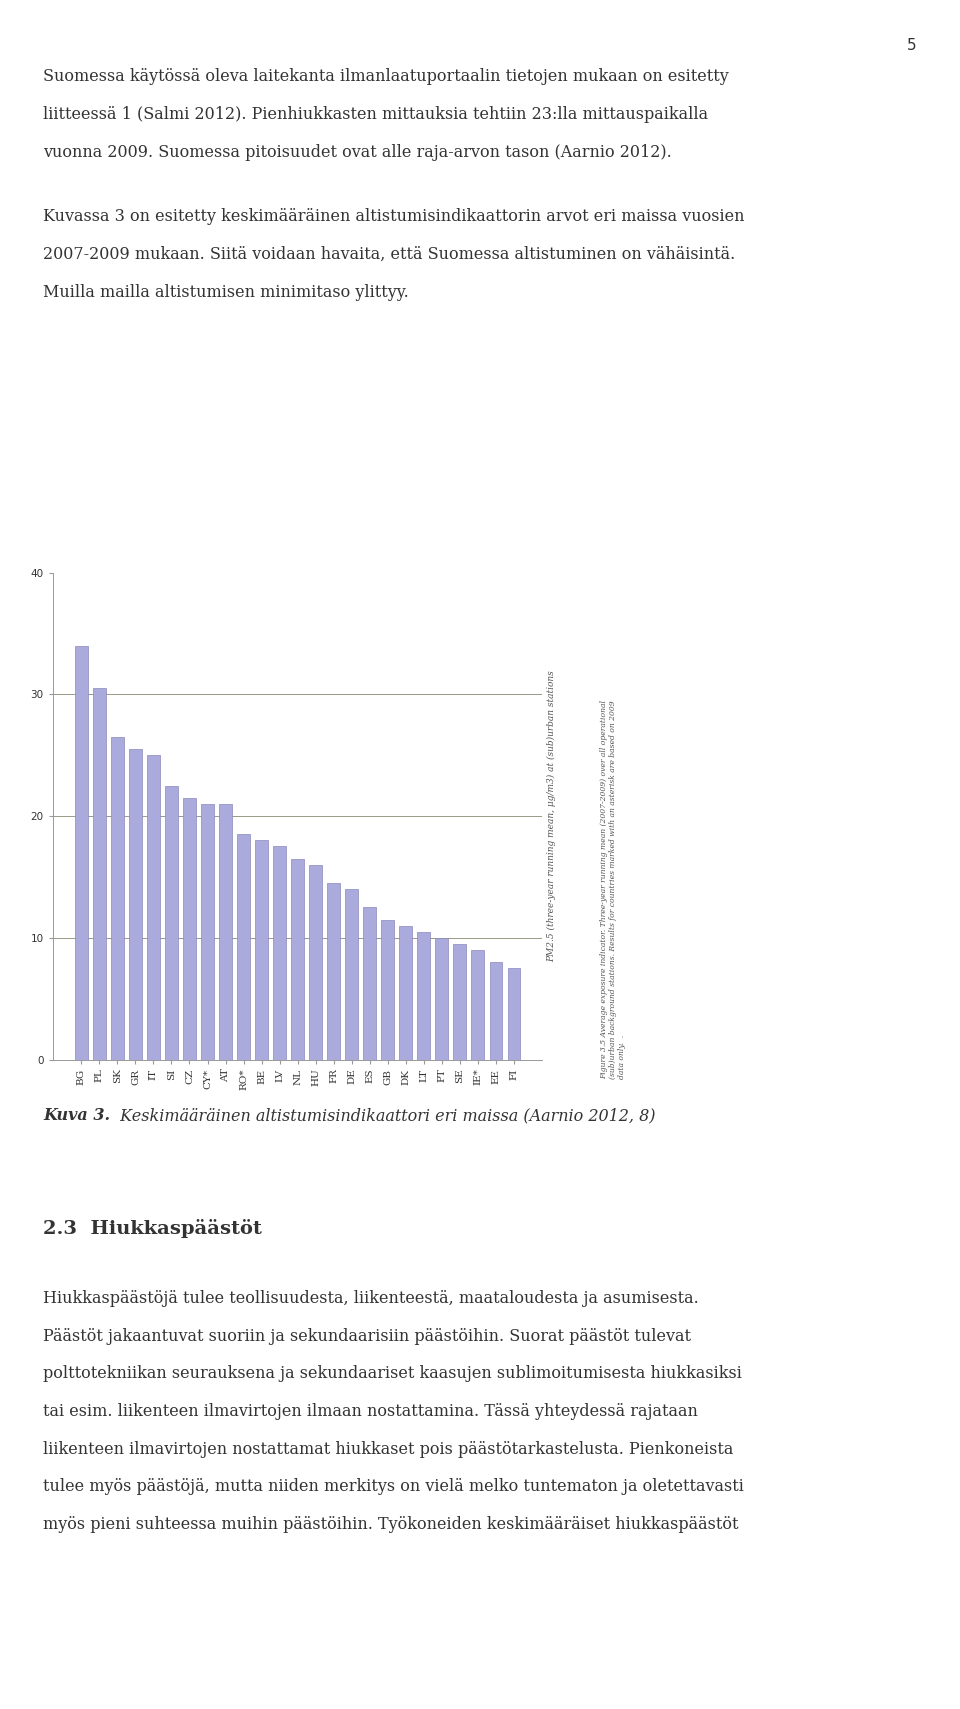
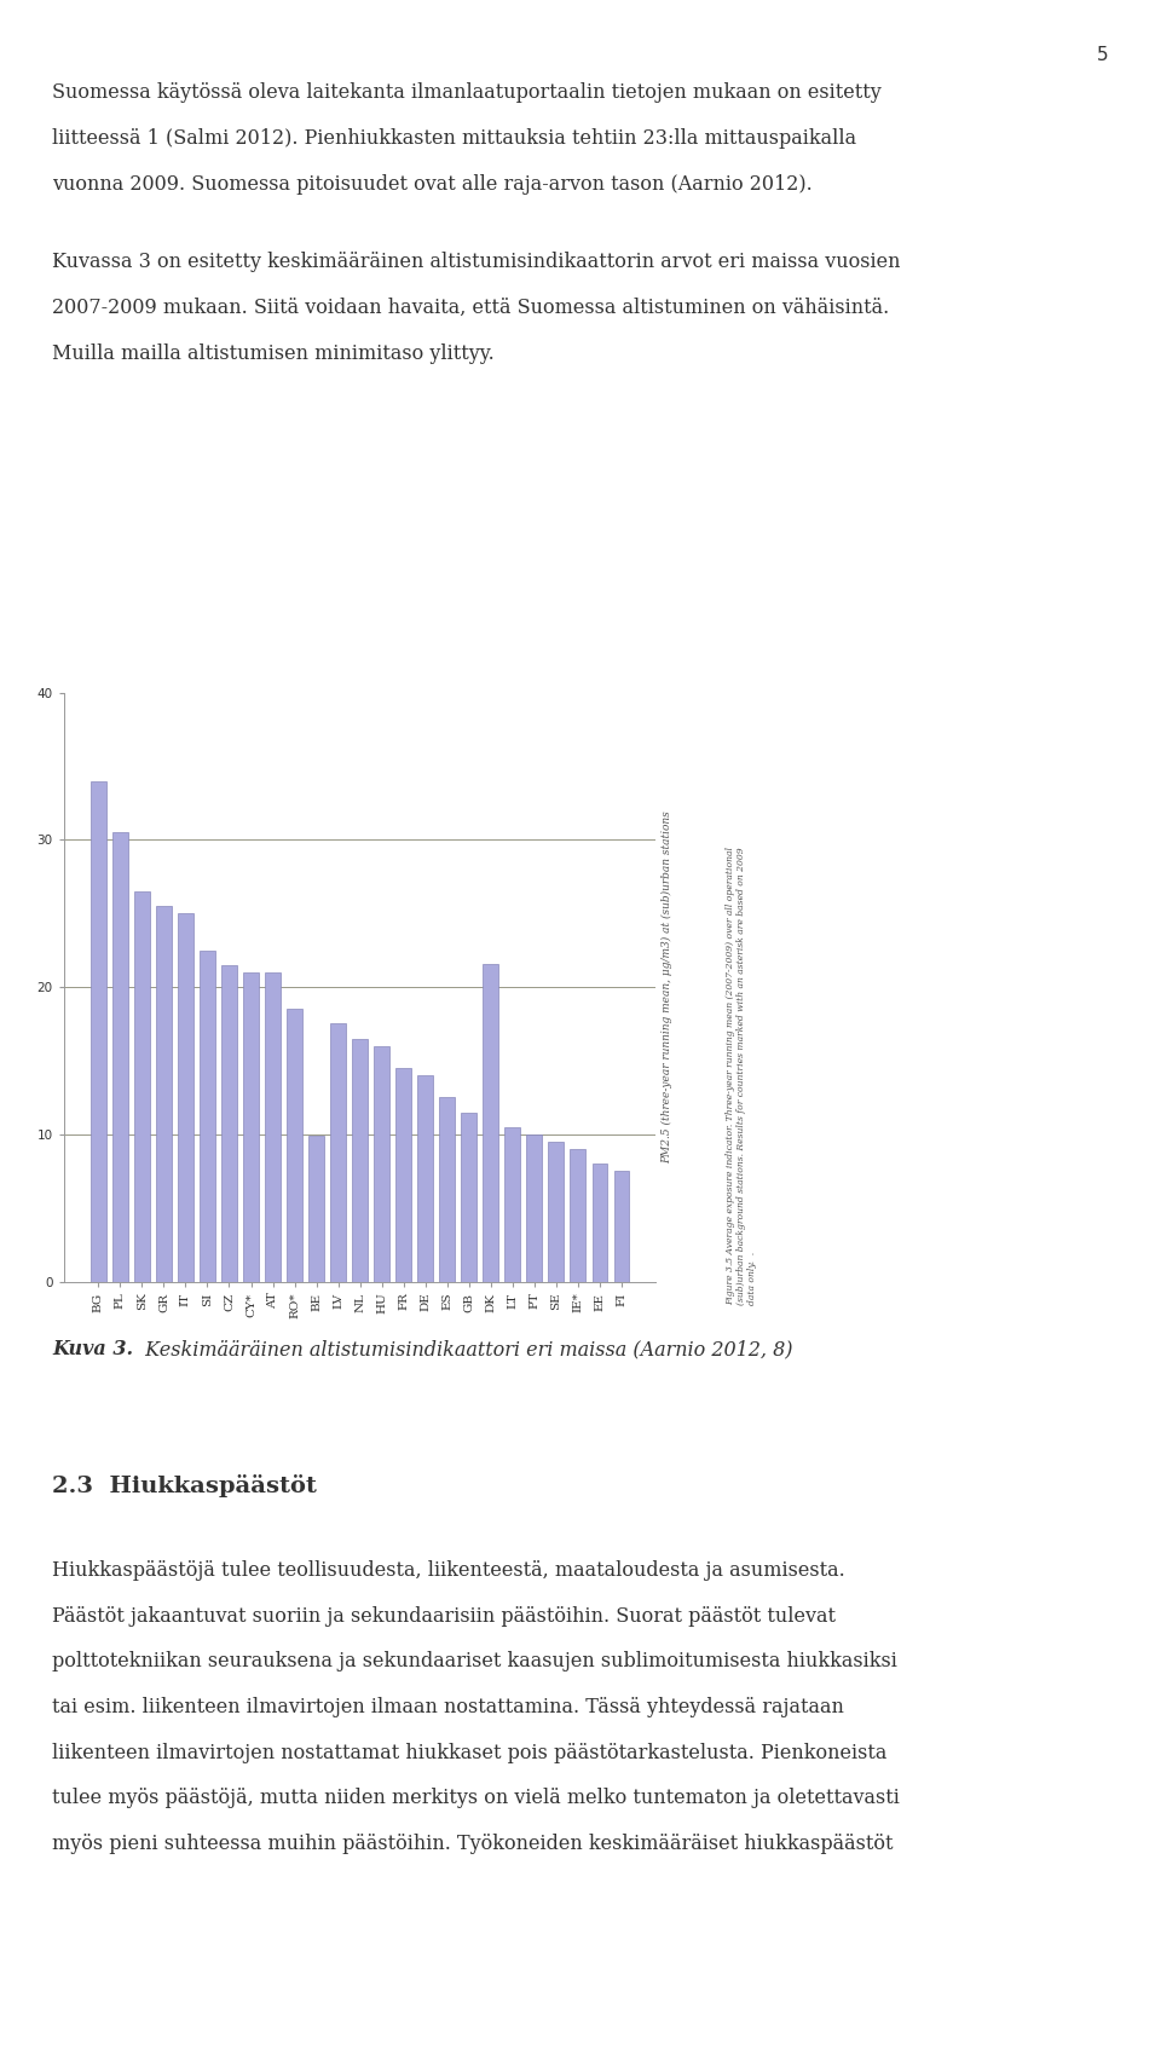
BE: 18.0 -> 9.9
DK: 11.0 -> 21.6
